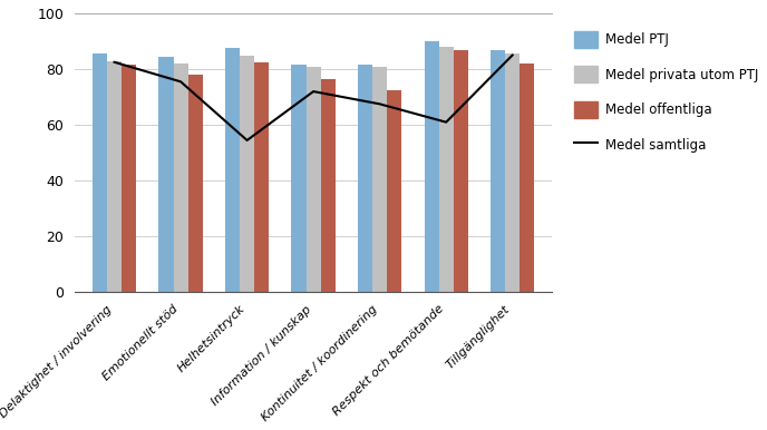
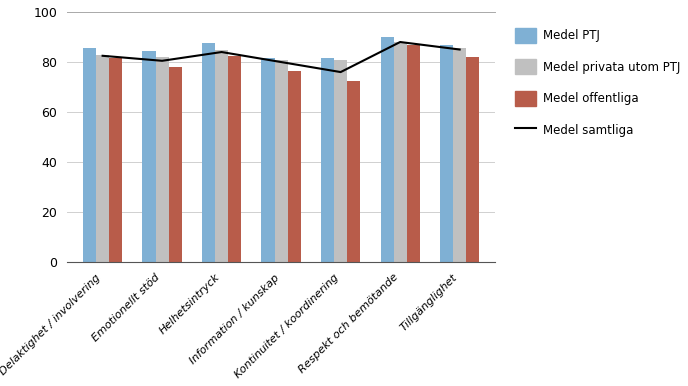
Medel samtliga/Emotionellt stöd: 75.5 -> 80.5
Medel samtliga/Helhetsintryck: 54.5 -> 84.0
Medel samtliga/Information / kunskap: 72.0 -> 80.0
Medel samtliga/Kontinuitet / koordinering: 67.5 -> 76.0
Medel samtliga/Respekt och bemötande: 61.0 -> 88.0
